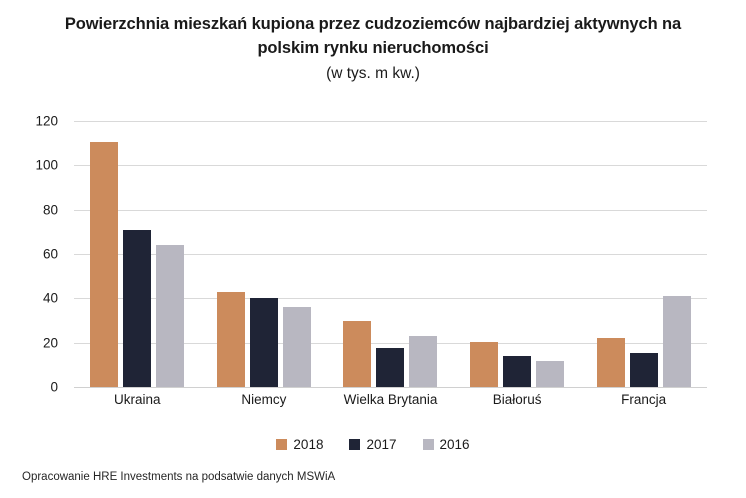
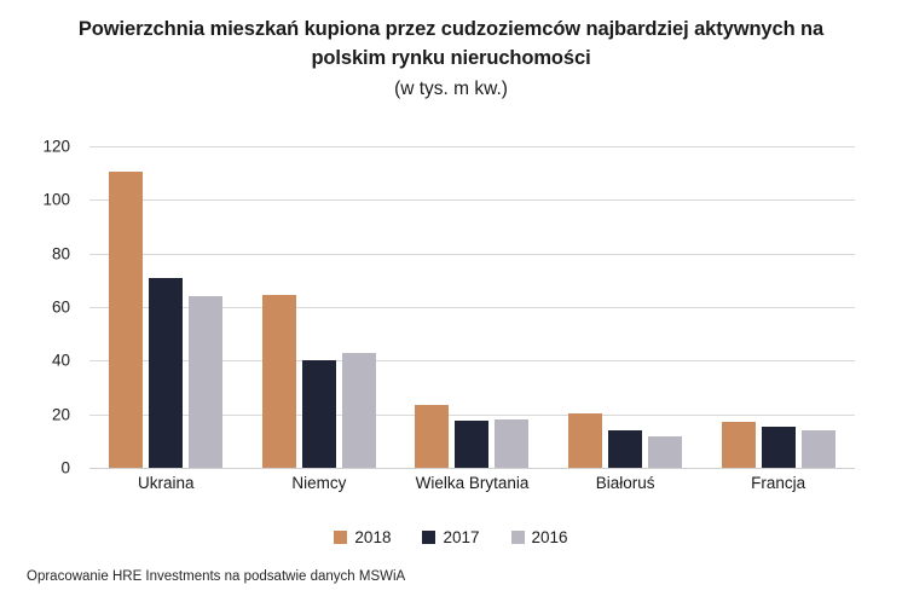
2018/Niemcy: 43 -> 64
2016/Niemcy: 36 -> 43
2018/Wielka Brytania: 30 -> 24
2016/Wielka Brytania: 23 -> 18
2018/Francja: 22 -> 17
2016/Francja: 41 -> 14
